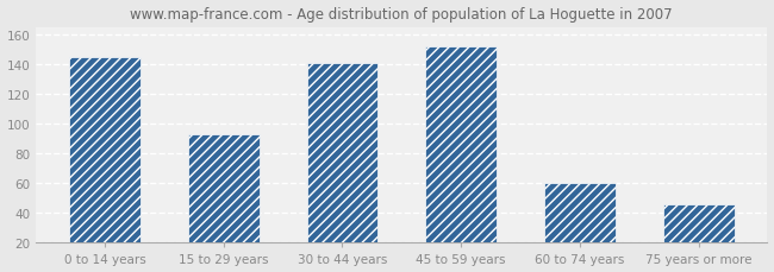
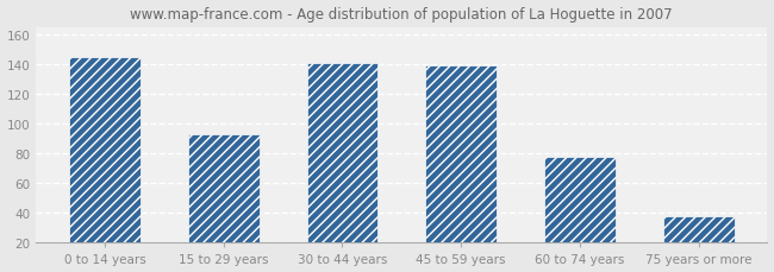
45 to 59 years: 152 -> 139
60 to 74 years: 60 -> 78
75 years or more: 46 -> 38
